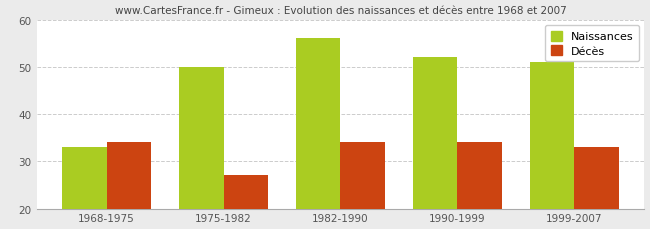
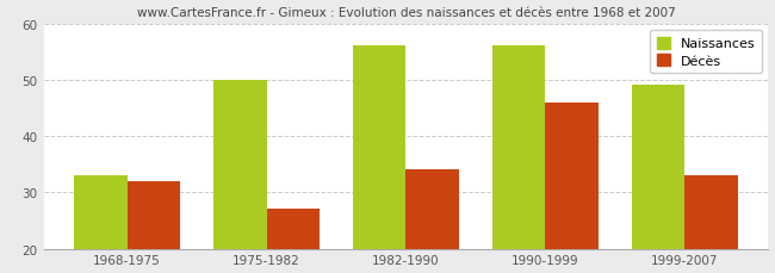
Décès/1968-1975: 34 -> 32
Naissances/1990-1999: 52 -> 56
Décès/1990-1999: 34 -> 46
Naissances/1999-2007: 51 -> 49
